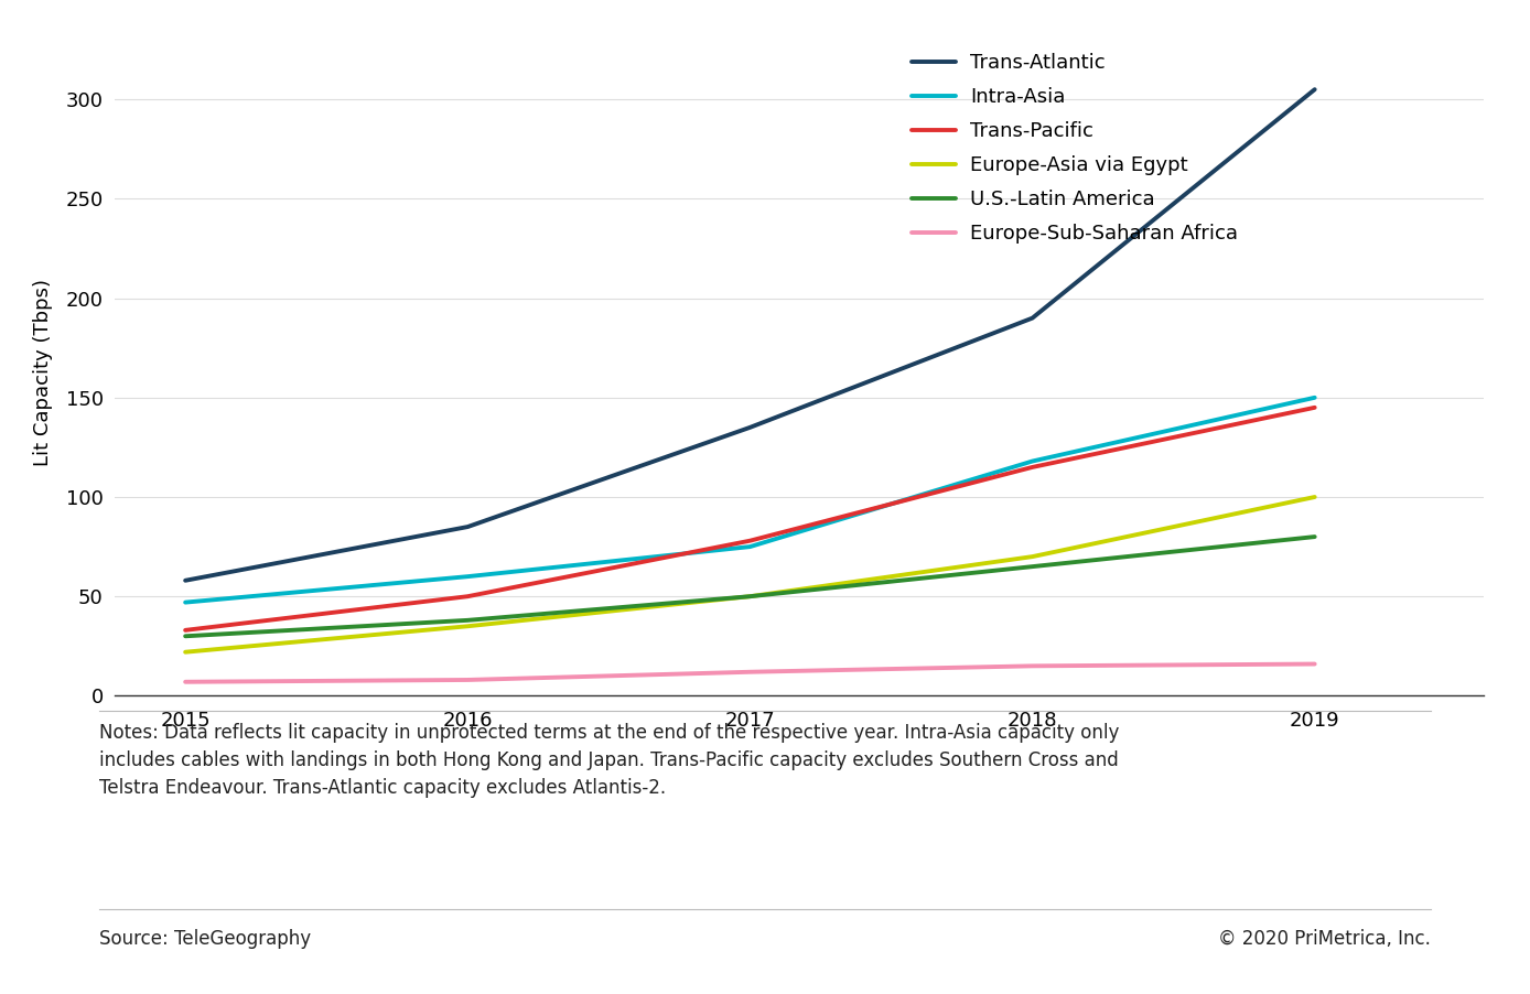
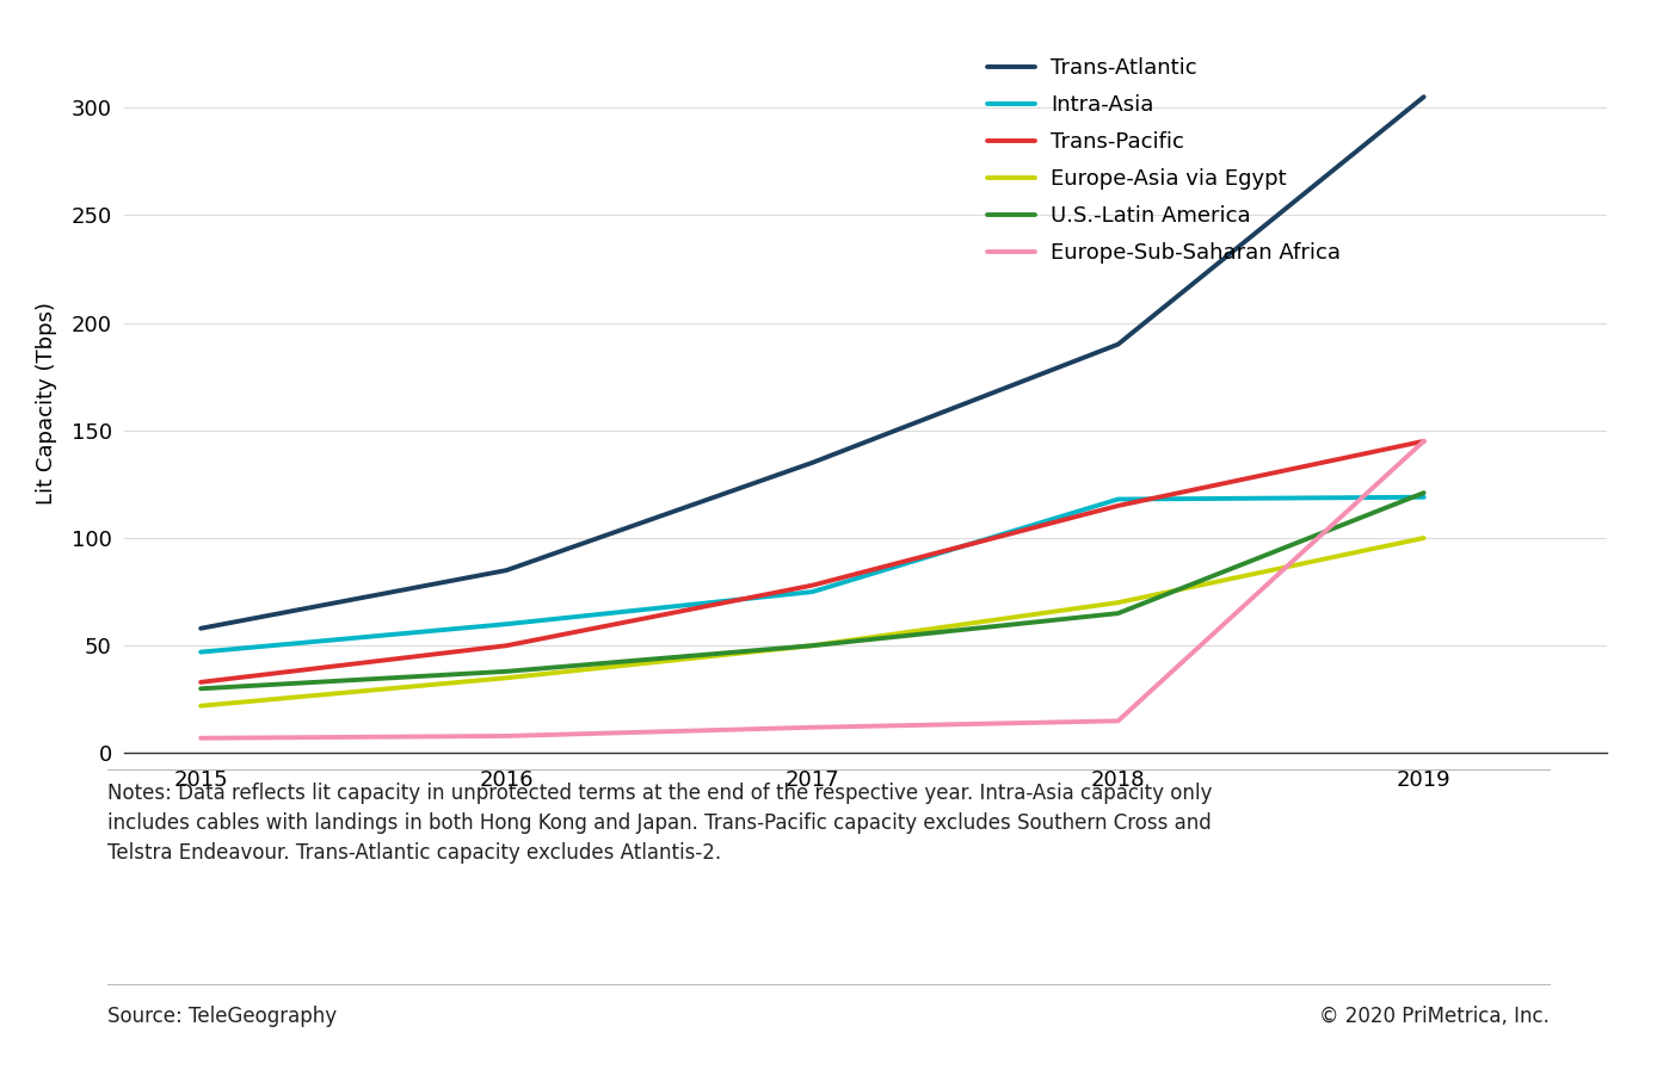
Intra-Asia/2019: 150 -> 119
U.S.-Latin America/2019: 80 -> 121
Europe-Sub-Saharan Africa/2019: 16 -> 145
